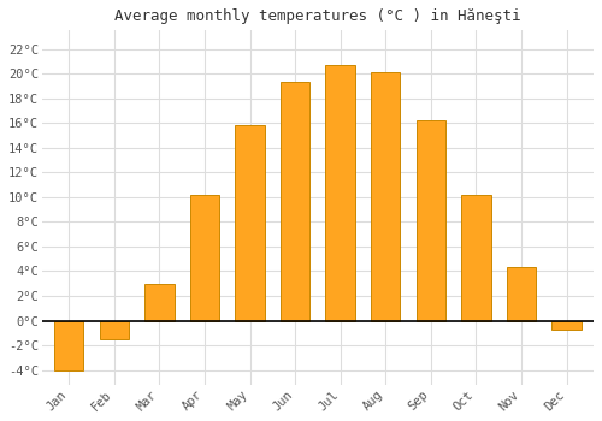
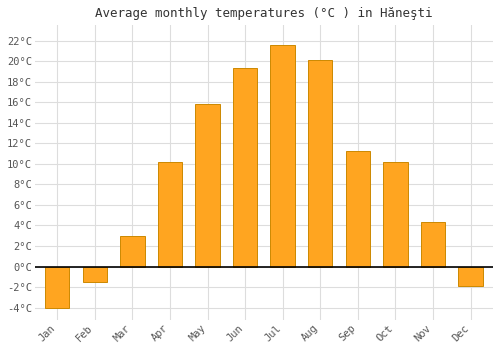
Jul: 20.7°C -> 21.6°C
Sep: 16.2°C -> 11.3°C
Dec: -0.7°C -> -1.9°C
